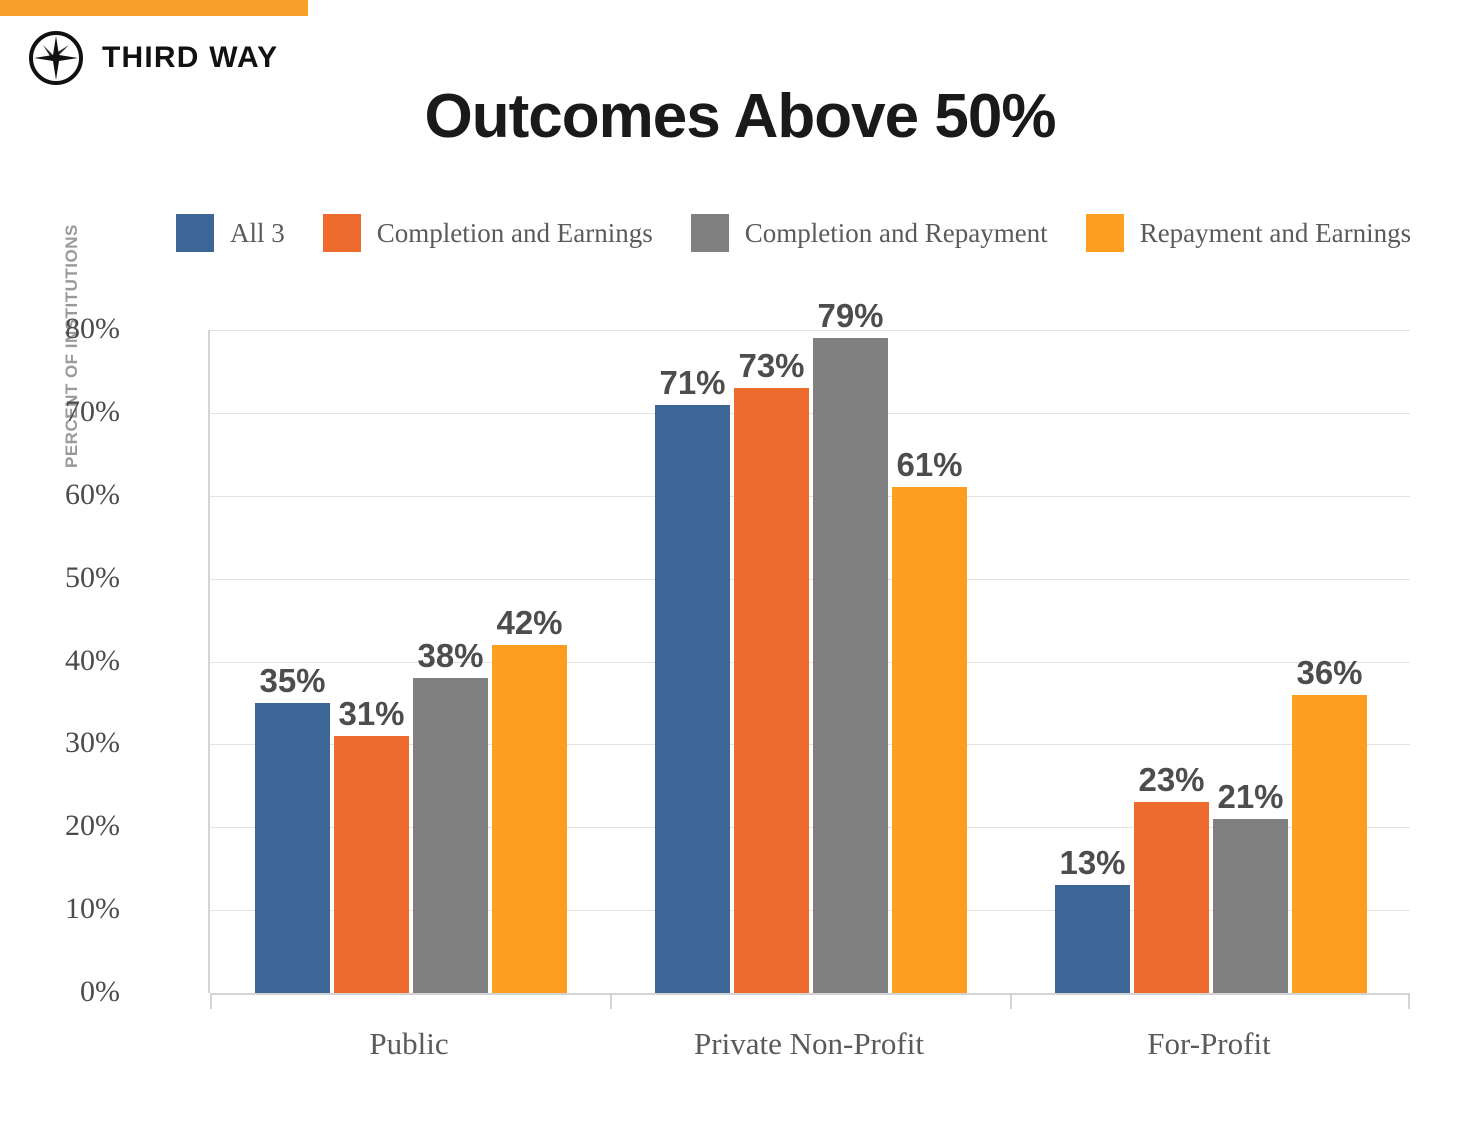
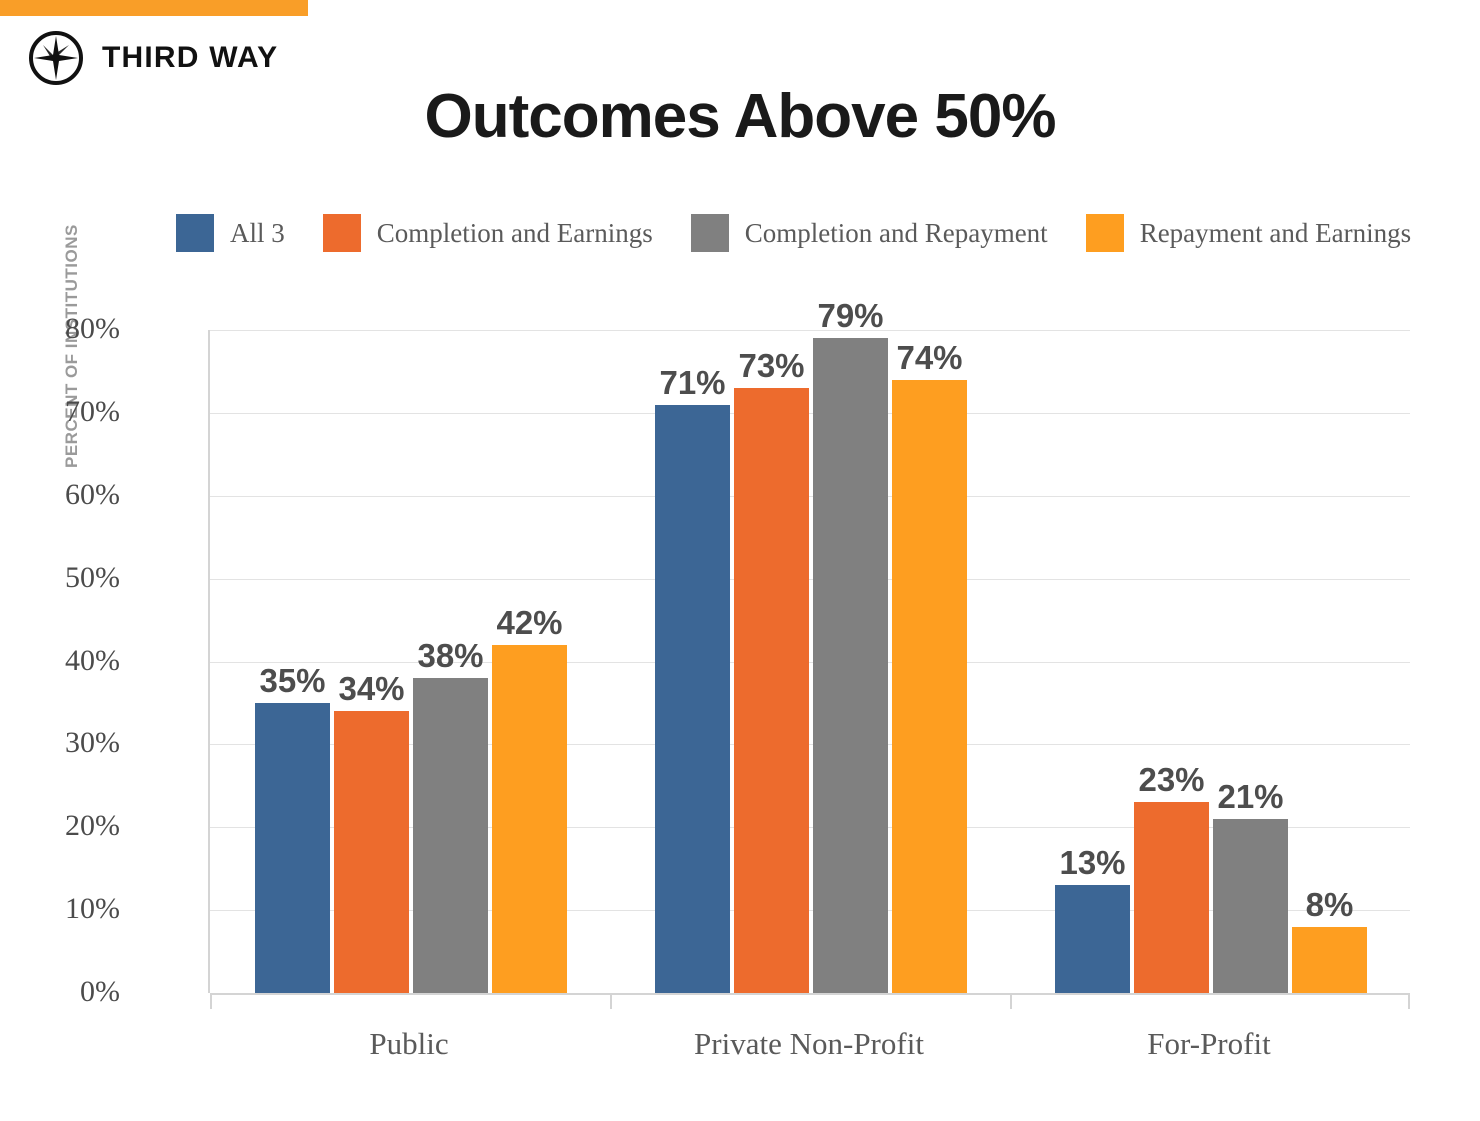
Completion and Earnings/Public: 31% -> 34%
Repayment and Earnings/Private Non-Profit: 61% -> 74%
Repayment and Earnings/For-Profit: 36% -> 8%
